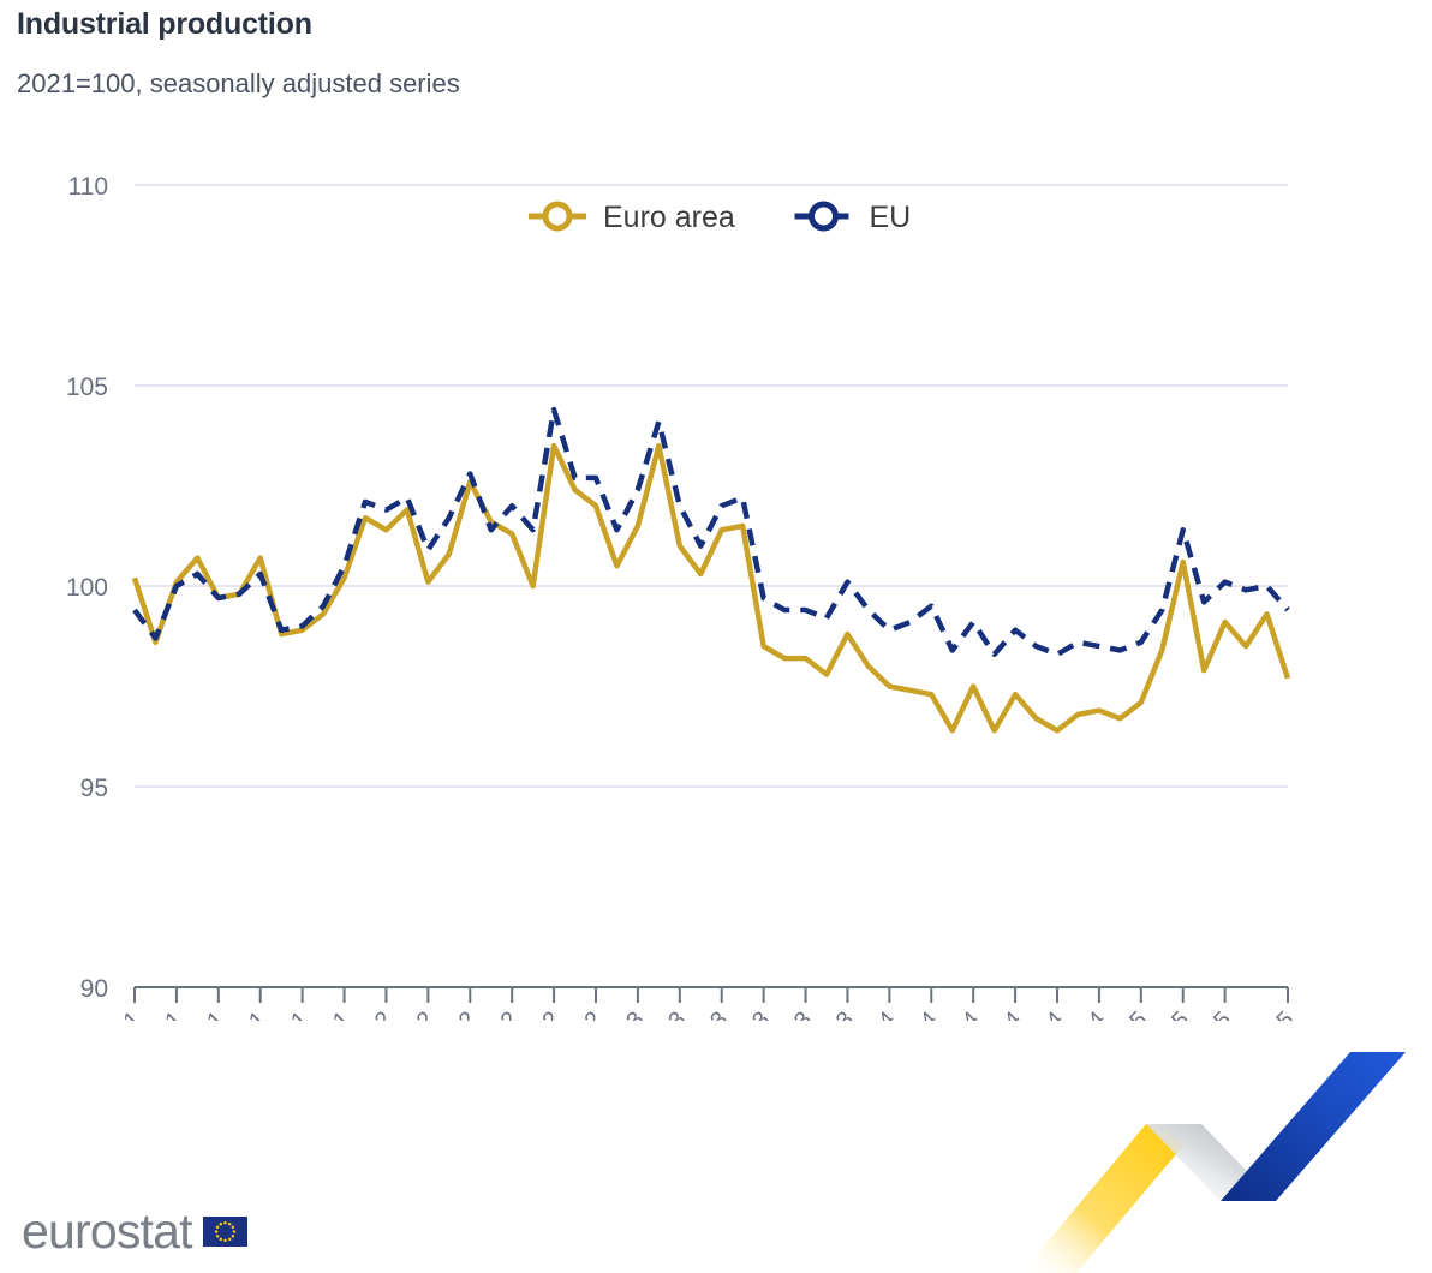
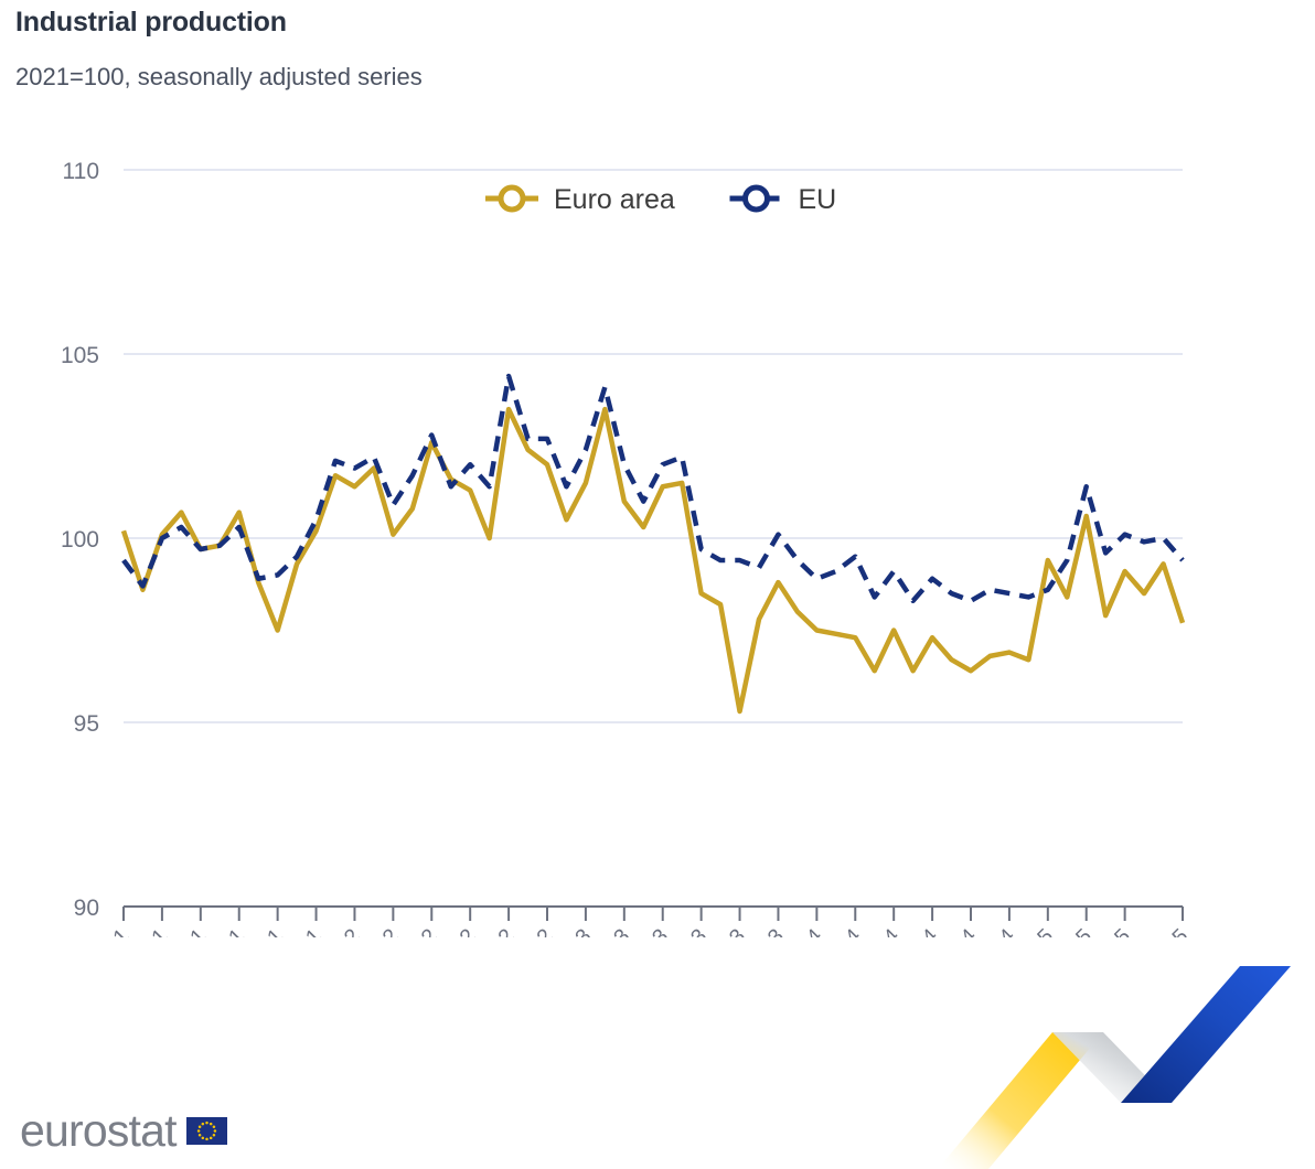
Euro area/09-2021: 98.9 -> 97.5
Euro area/09-2023: 98.2 -> 95.3
Euro area/01-2025: 97.1 -> 99.4
